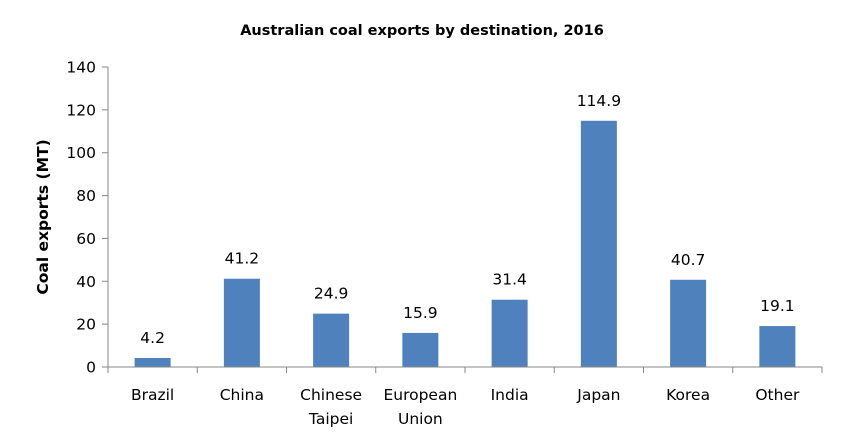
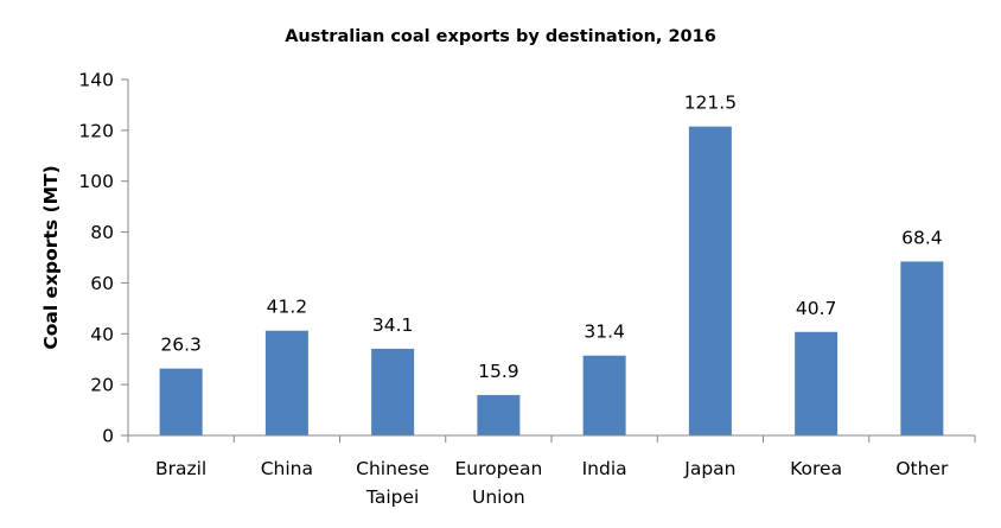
Brazil: 4.2 -> 26.3
Chinese Taipei: 24.9 -> 34.1
Japan: 114.9 -> 121.5
Other: 19.1 -> 68.4
